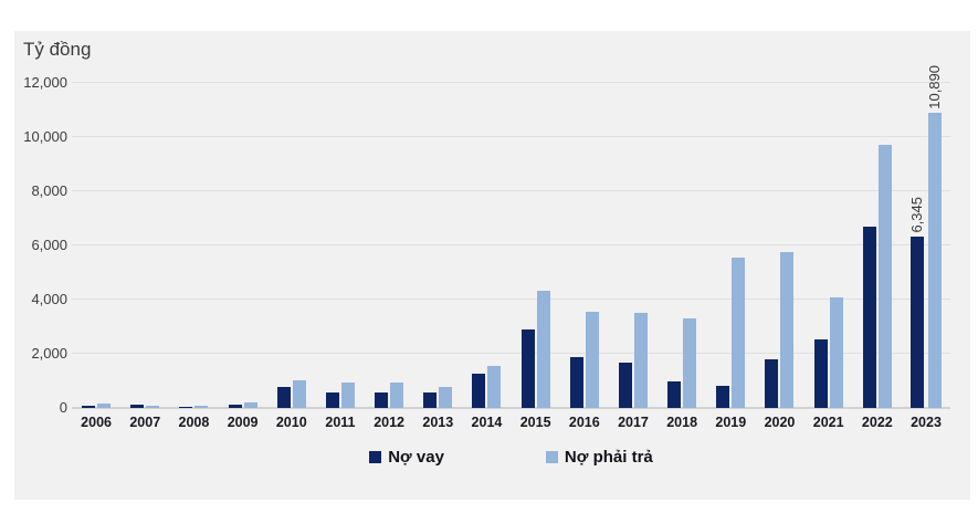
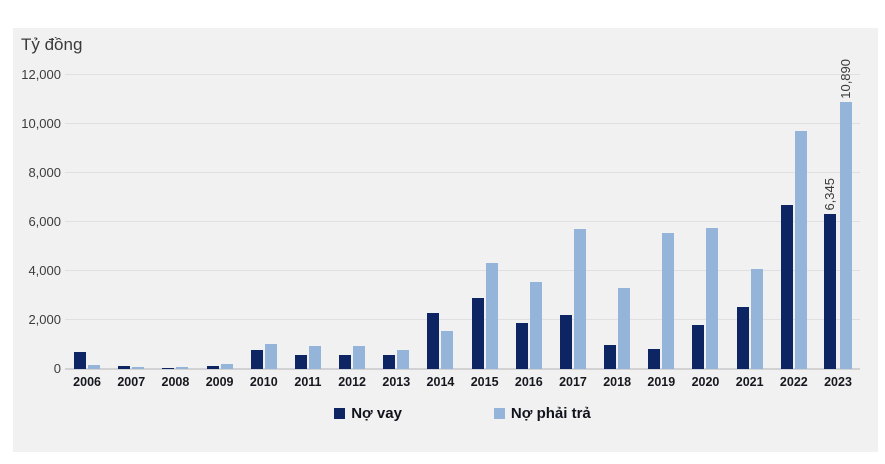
Nợ vay/2006: 100 -> 700
Nợ vay/2014: 1300 -> 2300
Nợ vay/2017: 1700 -> 2200
Nợ phải trả/2017: 3500 -> 5700
